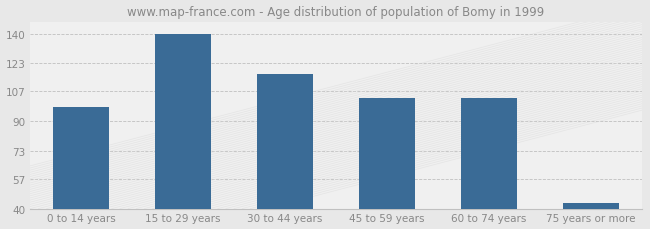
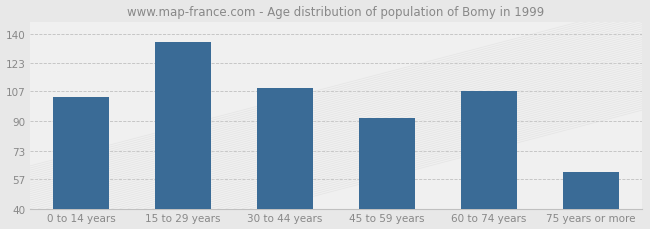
0 to 14 years: 98 -> 104
15 to 29 years: 140 -> 135
30 to 44 years: 117 -> 109
45 to 59 years: 103 -> 92
60 to 74 years: 103 -> 107
75 years or more: 43 -> 61
